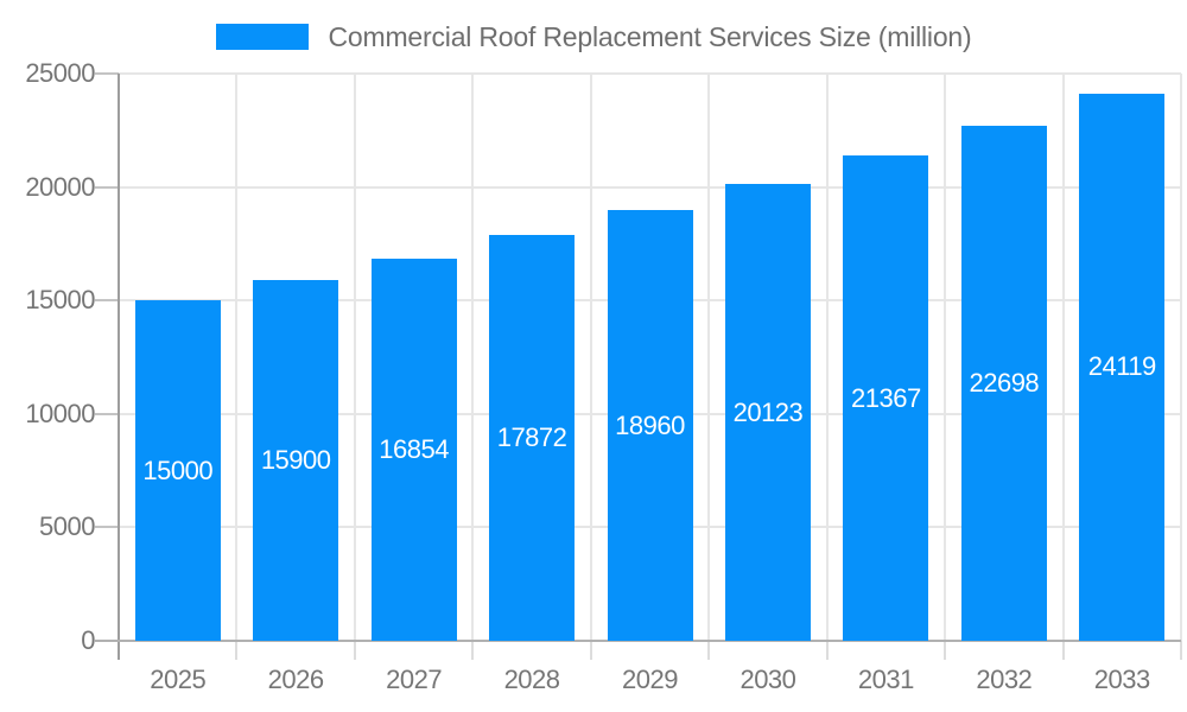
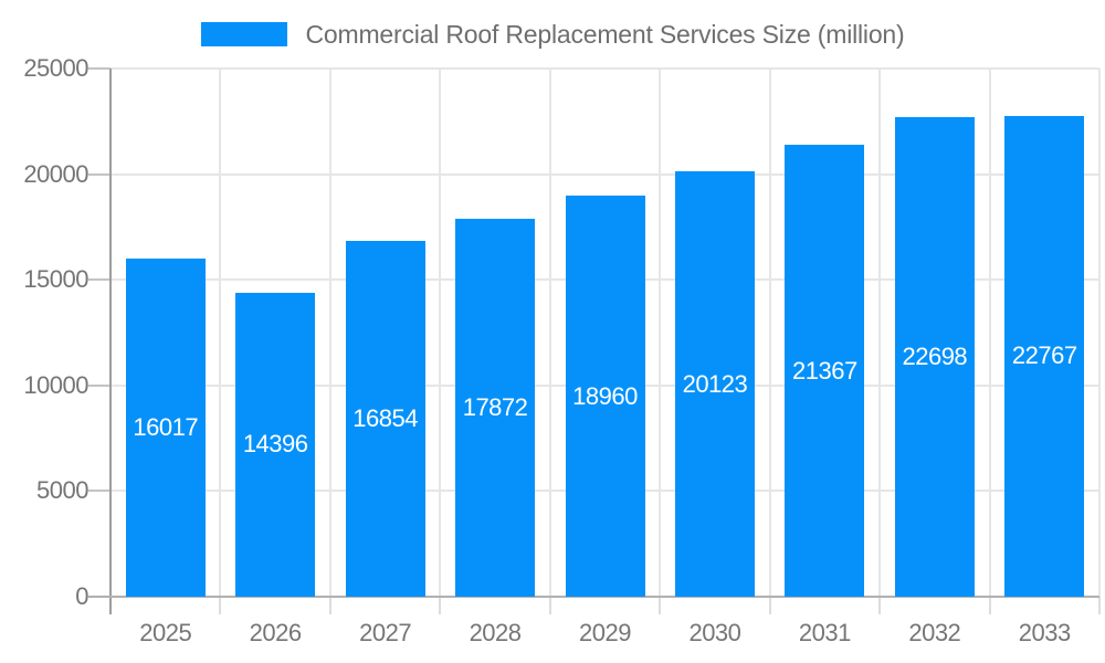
2025: 15000 -> 16017
2026: 15900 -> 14396
2033: 24119 -> 22767
